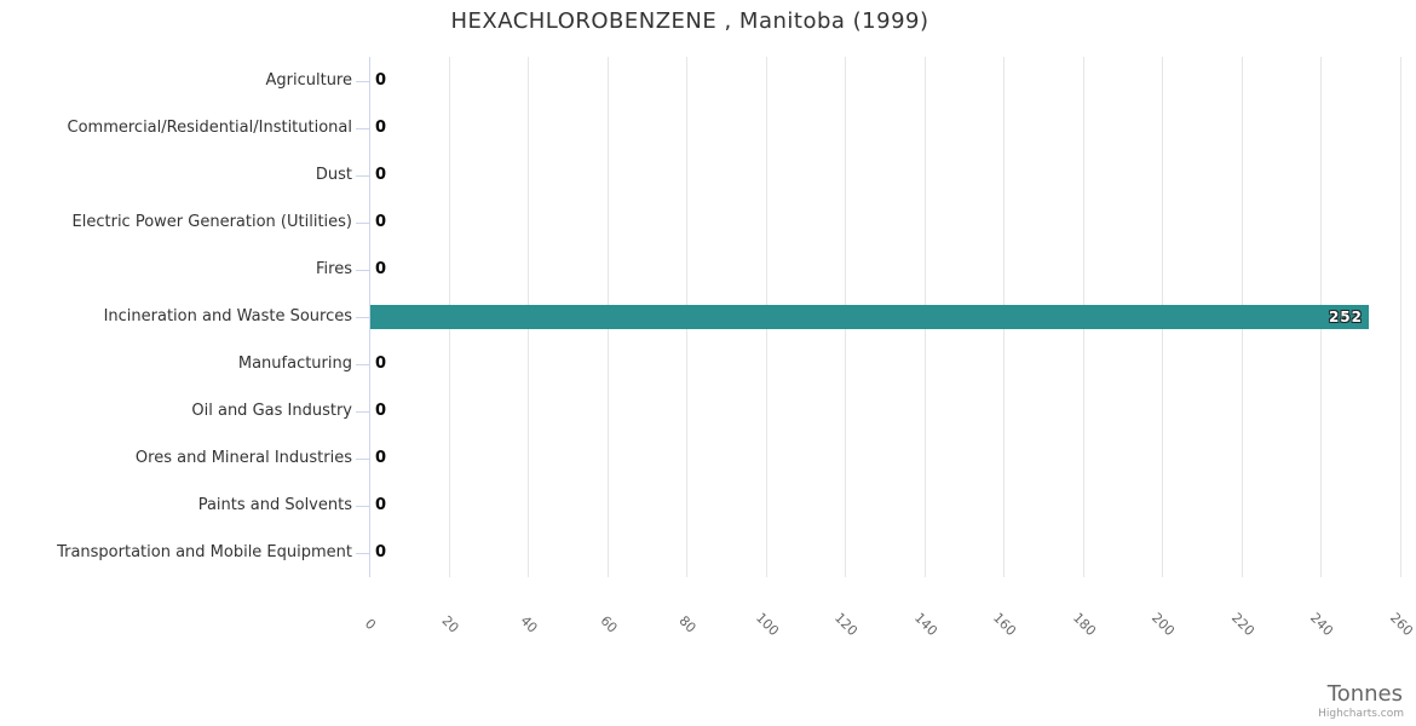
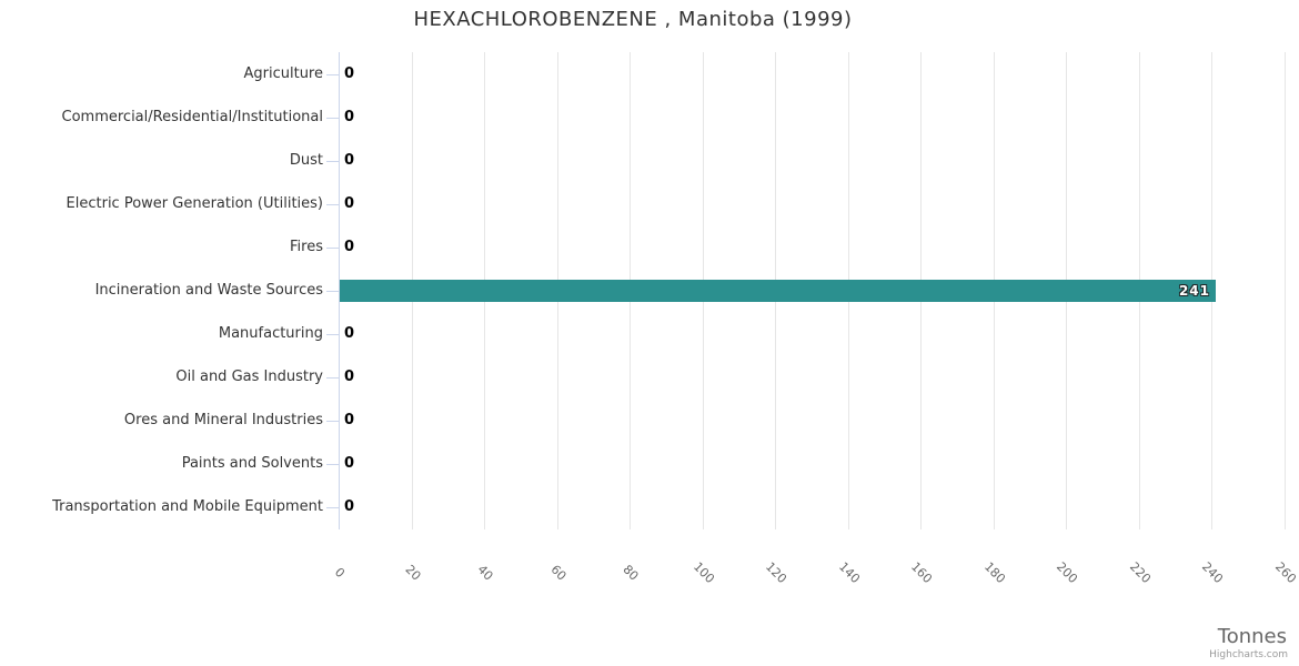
Incineration and Waste Sources: 252 -> 241
